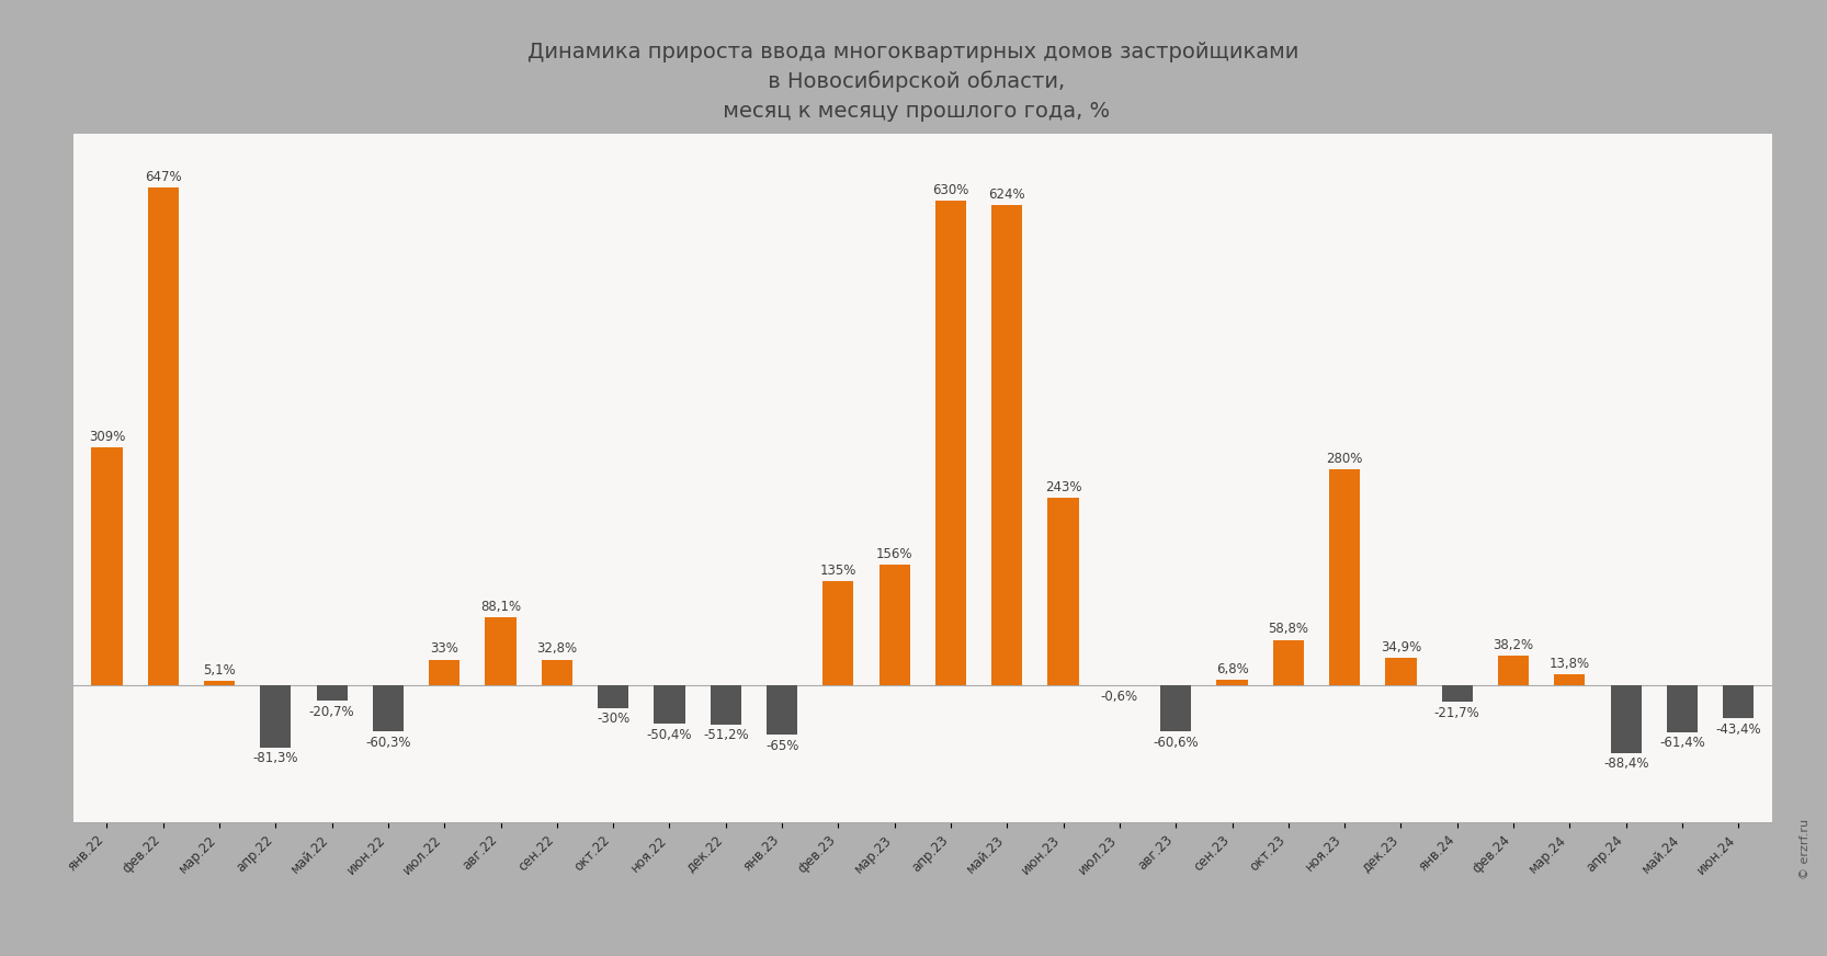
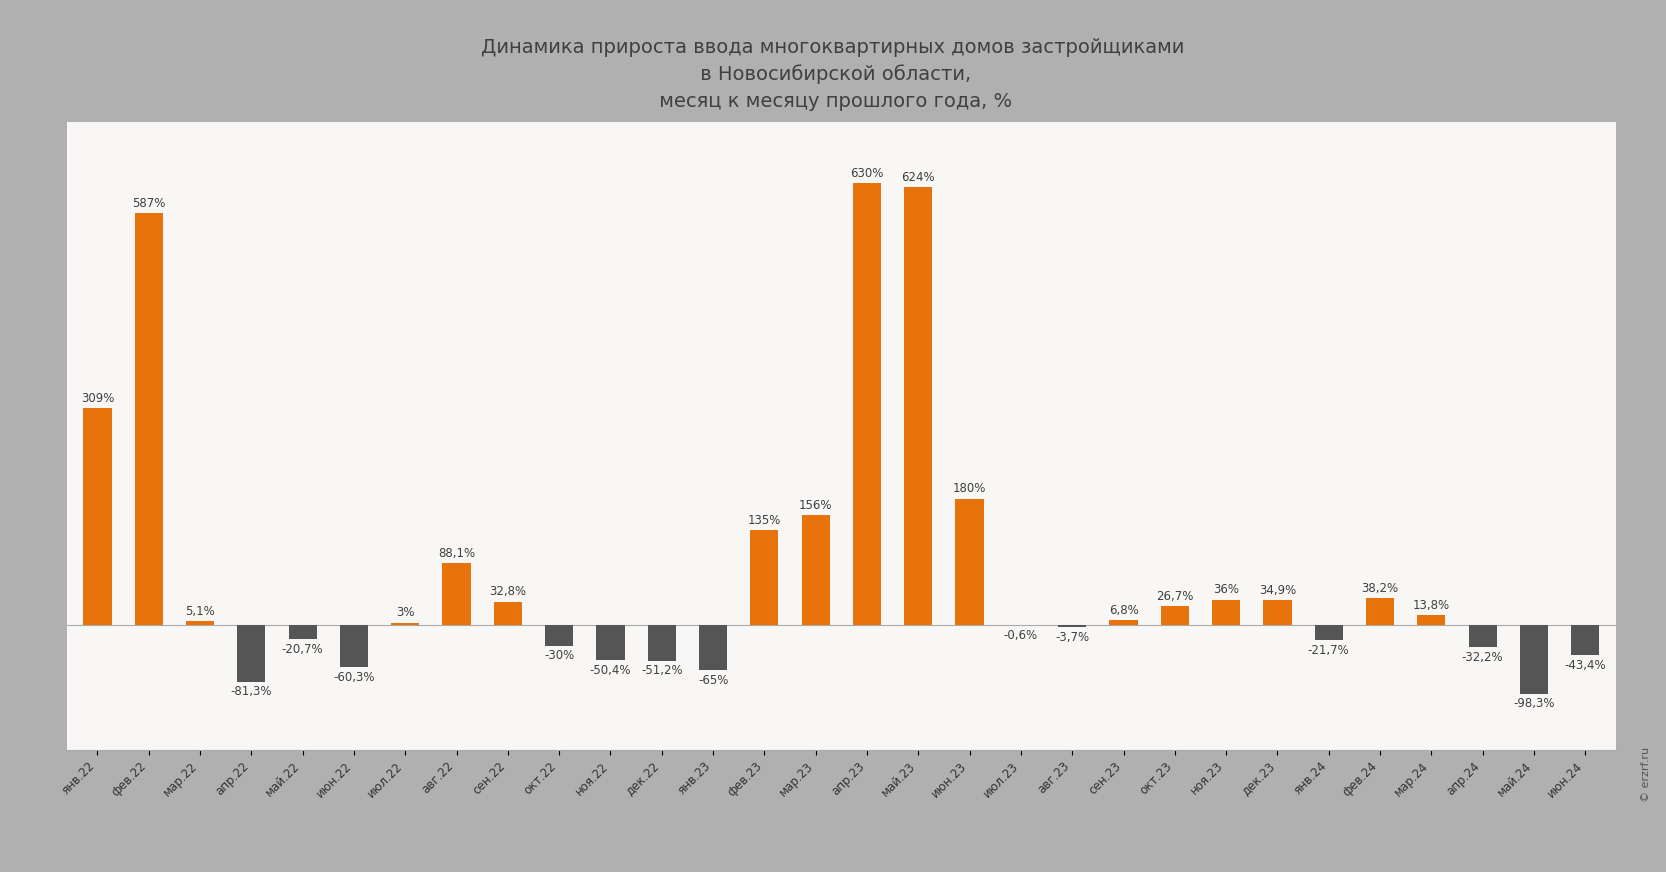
фев.22: 647% -> 587%
июл.22: 33% -> 3%
июн.23: 243% -> 180%
авг.23: -60,6% -> -3,7%
окт.23: 58,8% -> 26,7%
ноя.23: 280% -> 36%
апр.24: -88,4% -> -32,2%
май.24: -61,4% -> -98,3%
